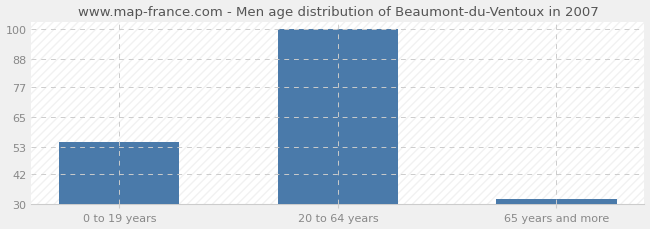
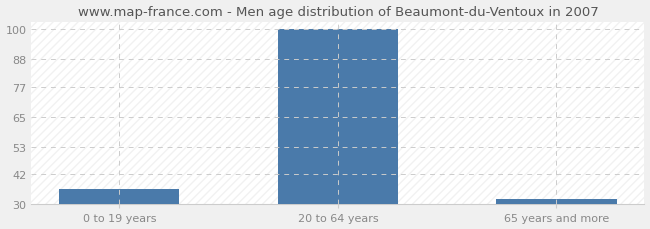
0 to 19 years: 55 -> 36
